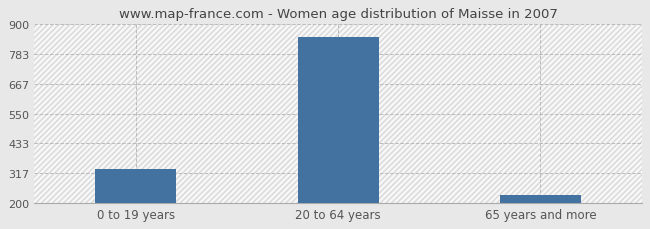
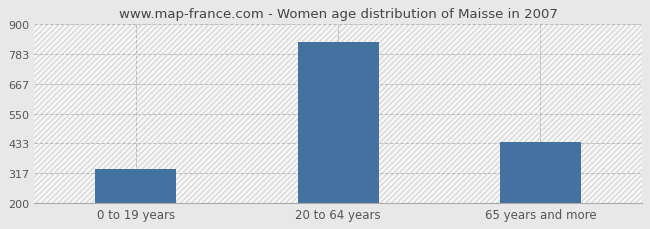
20 to 64 years: 851 -> 830
65 years and more: 232 -> 440
